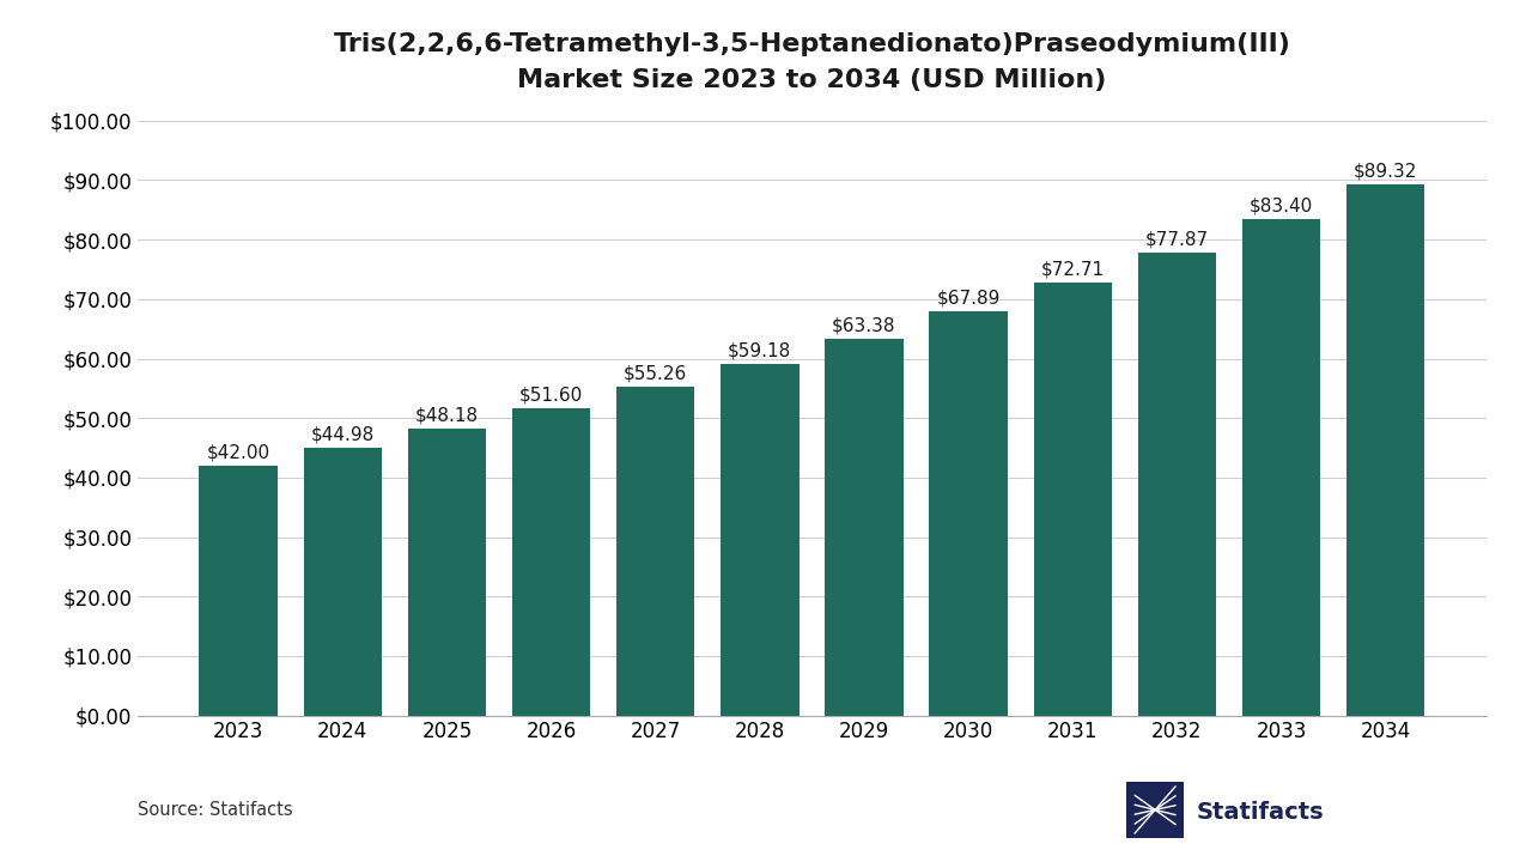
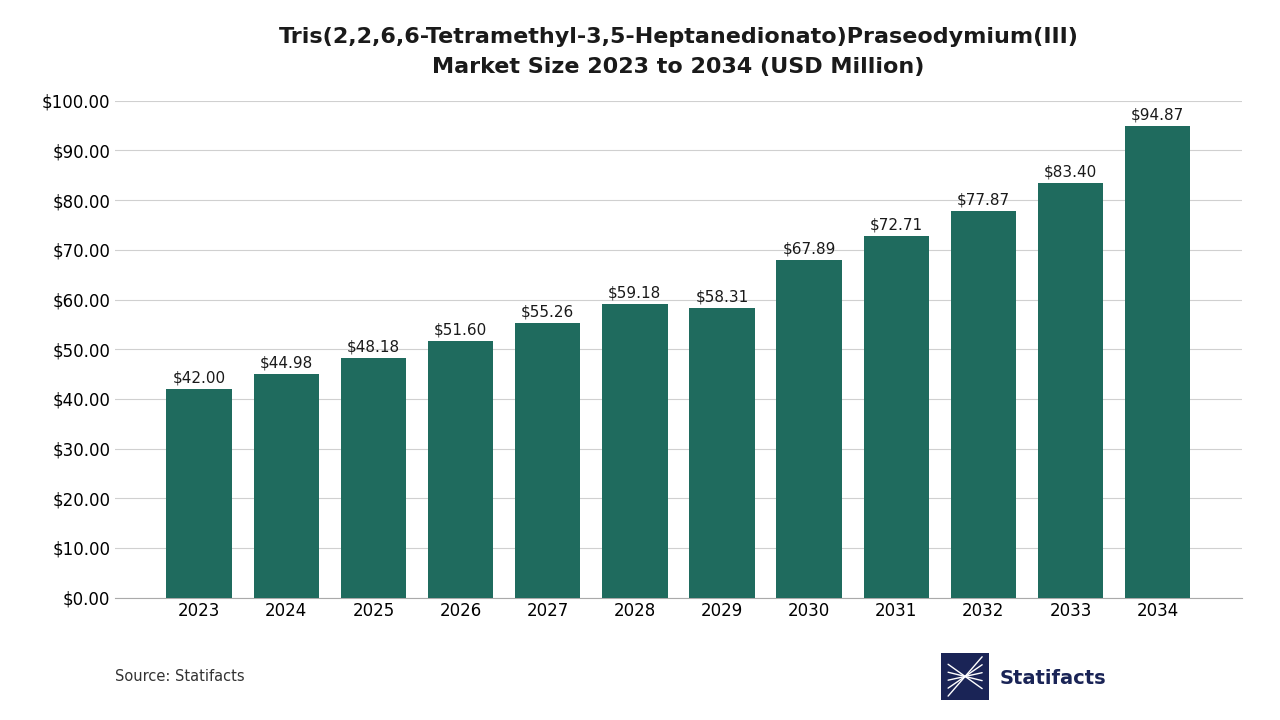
2029: $63.38 -> $58.31
2034: $89.32 -> $94.87
